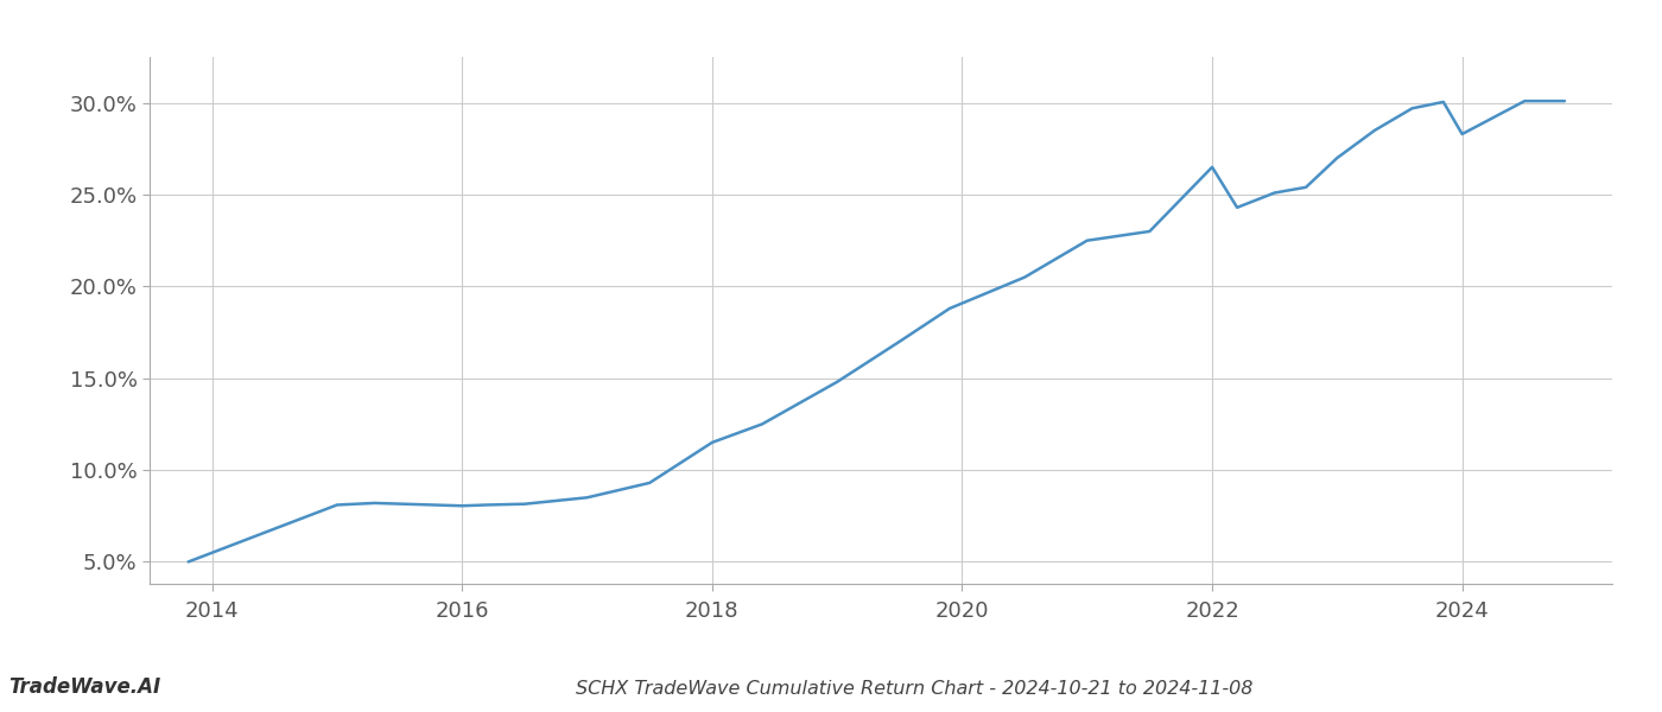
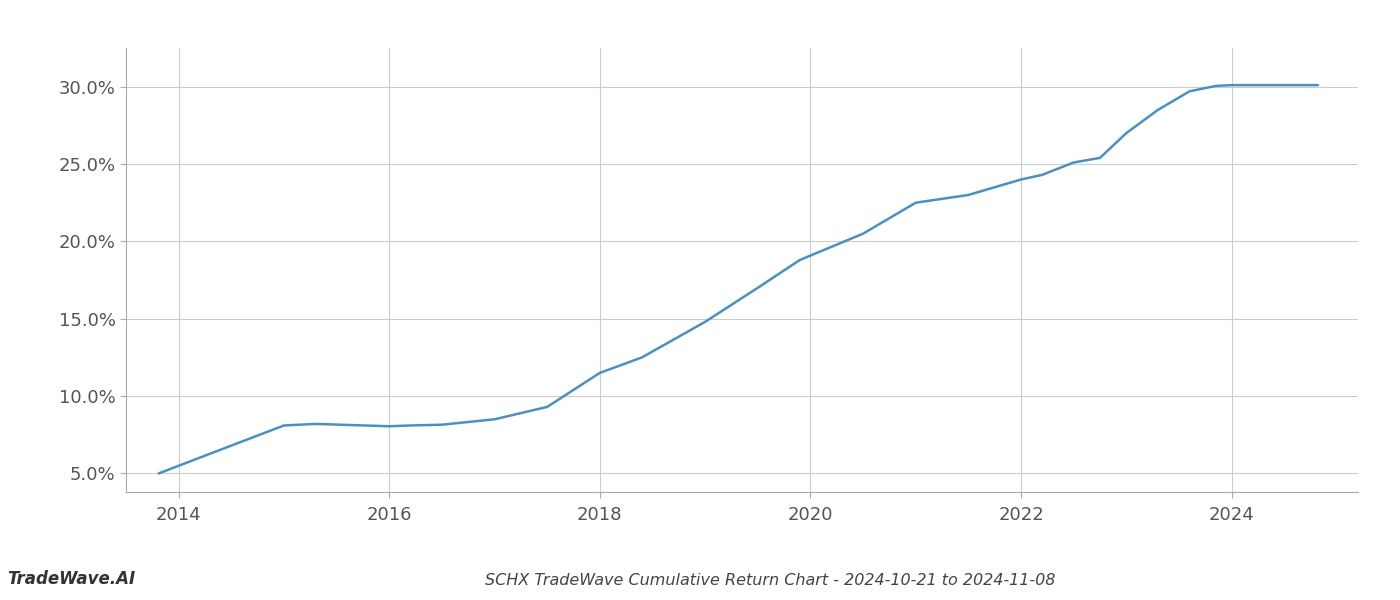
2022: 26.5% -> 24.0%
2024: 28.3% -> 30.1%
